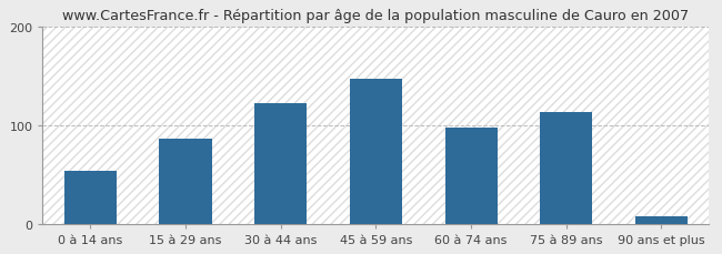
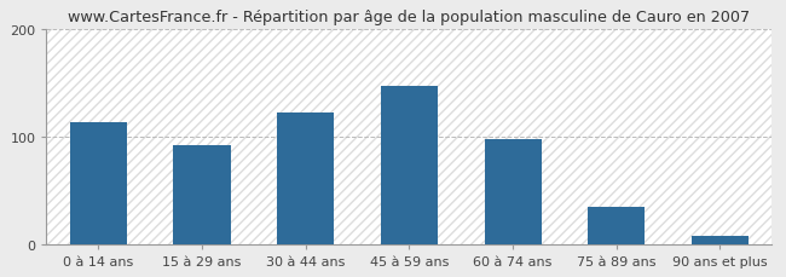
0 à 14 ans: 54 -> 113
15 à 29 ans: 86 -> 92
75 à 89 ans: 114 -> 35
